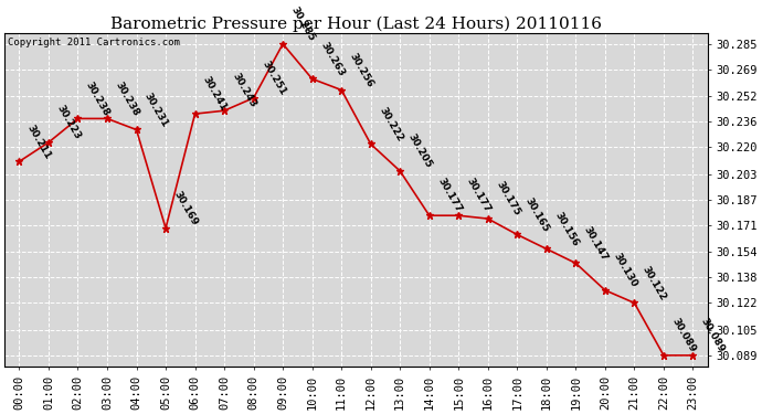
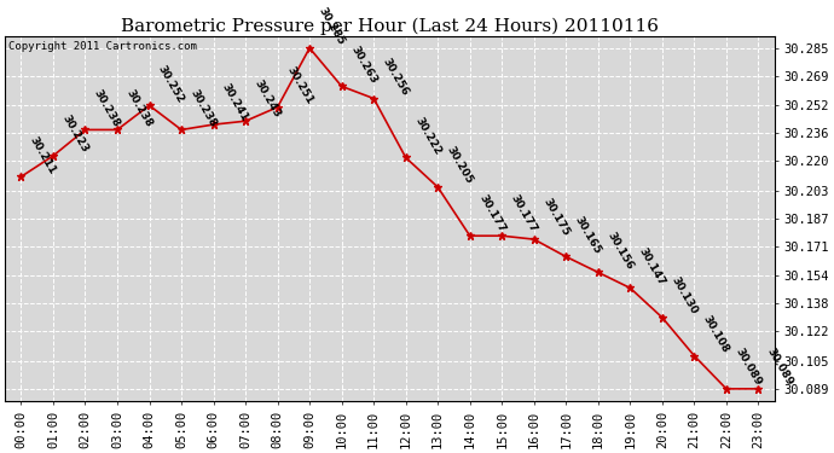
04:00: 30.231 -> 30.252
05:00: 30.169 -> 30.238
21:00: 30.122 -> 30.108
